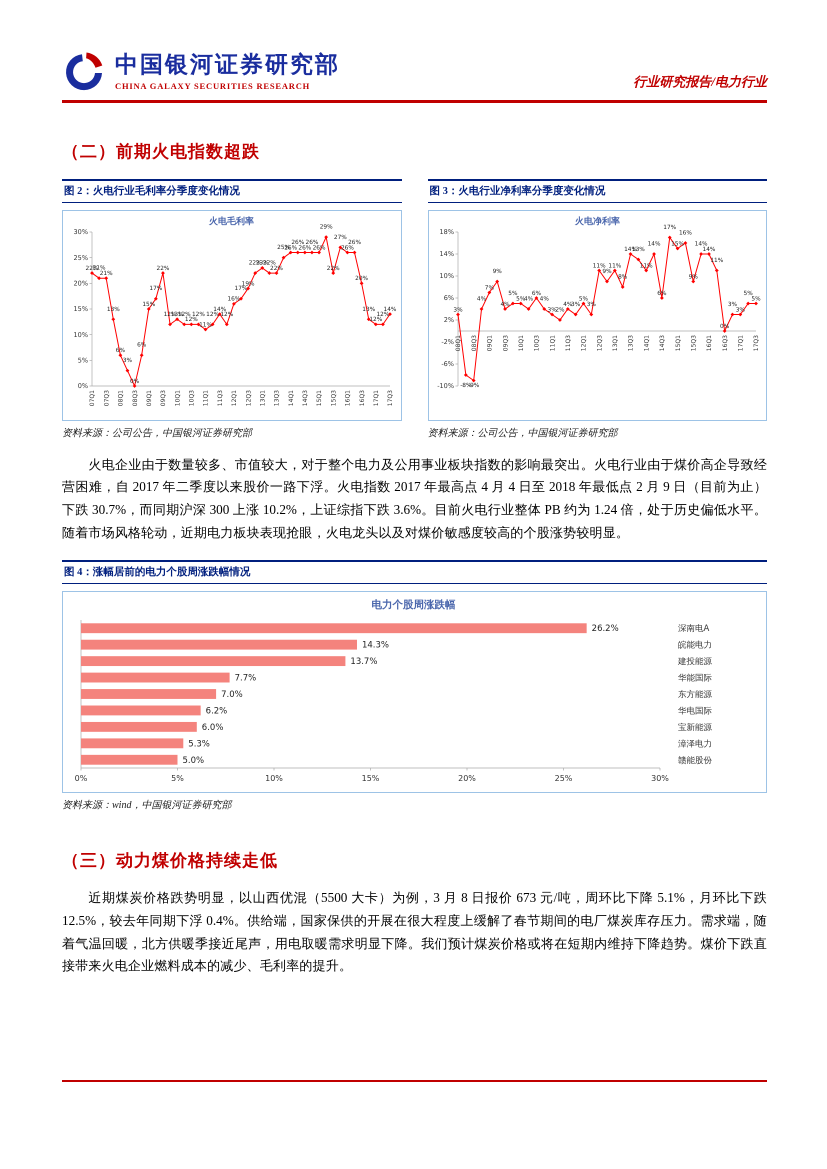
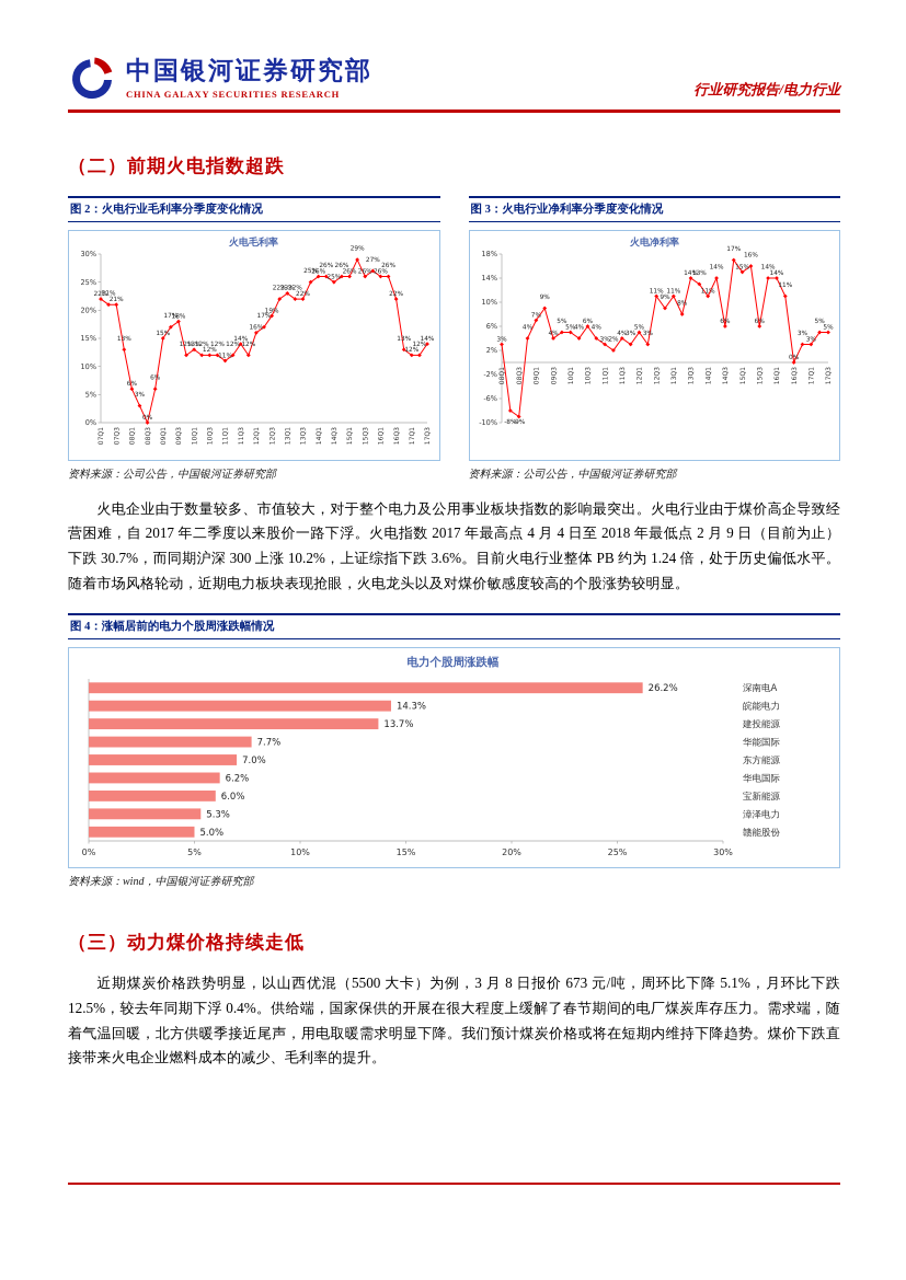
火电毛利率/09Q3: 22% -> 18%
火电毛利率/14Q3: 26% -> 25%
火电毛利率/15Q3: 22% -> 26%
火电毛利率/16Q3: 20% -> 22%
火电净利率/15Q3: 9% -> 6%
